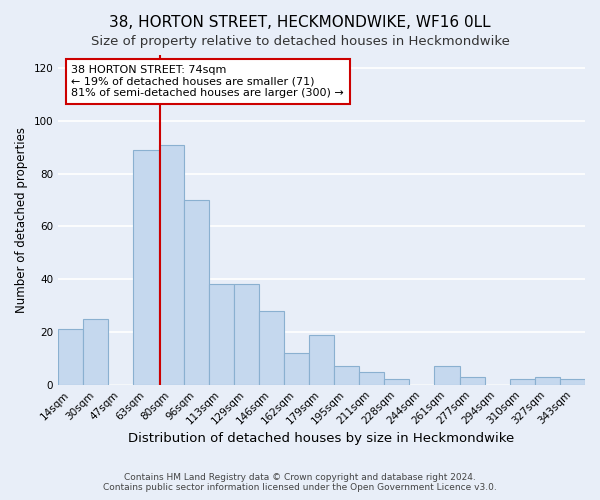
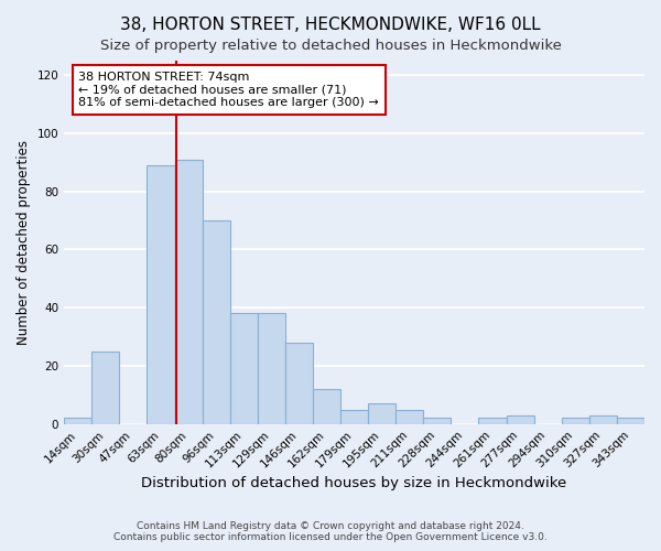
14sqm: 21 -> 2
179sqm: 19 -> 5
261sqm: 7 -> 2
